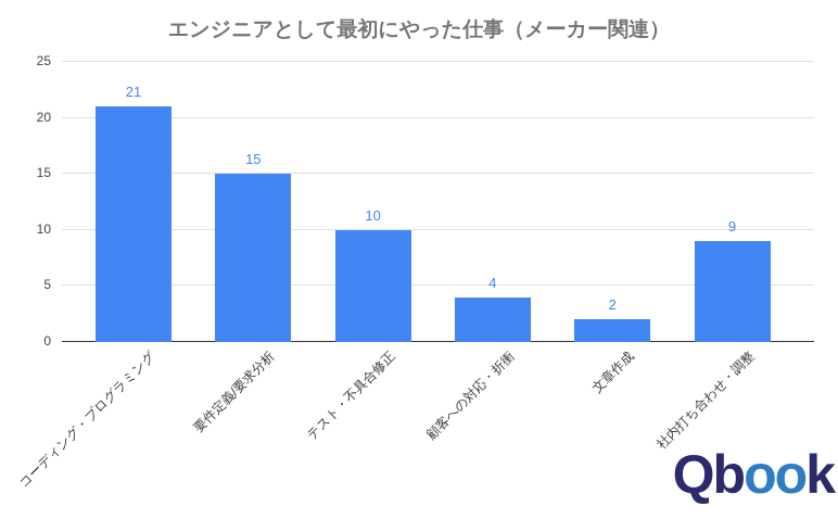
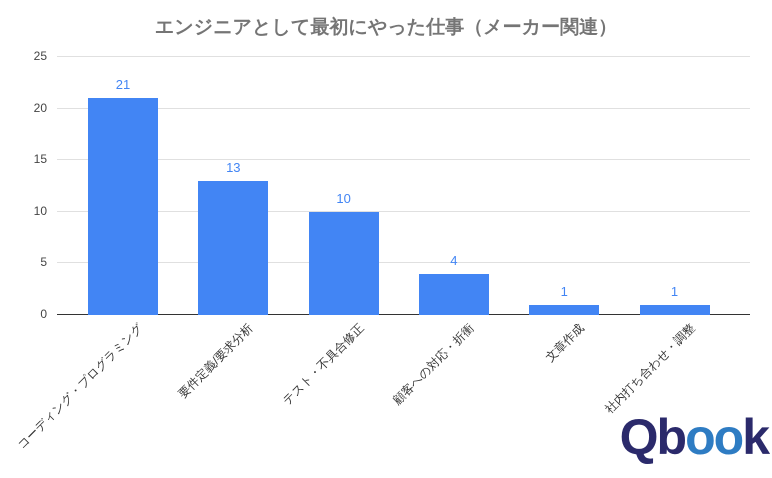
要件定義/要求分析: 15 -> 13
文章作成: 2 -> 1
社内打ち合わせ・調整: 9 -> 1
